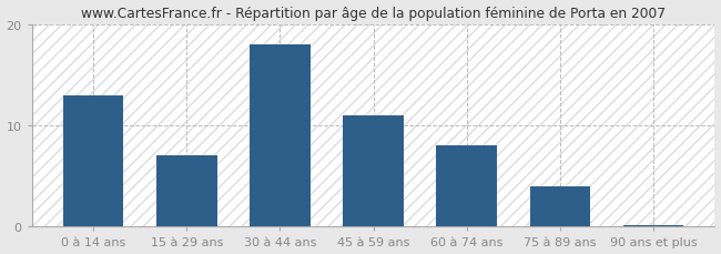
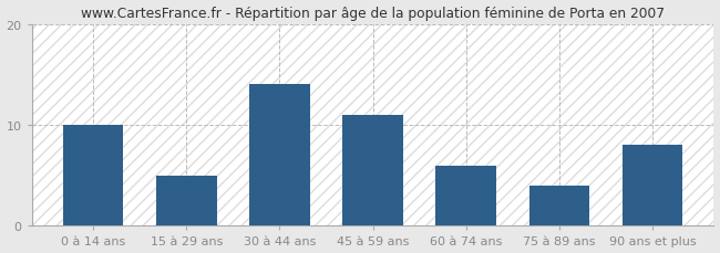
0 à 14 ans: 13.0 -> 10.0
15 à 29 ans: 7.0 -> 5.0
30 à 44 ans: 18.0 -> 14.0
60 à 74 ans: 8.0 -> 6.0
90 ans et plus: 0.2 -> 8.0
